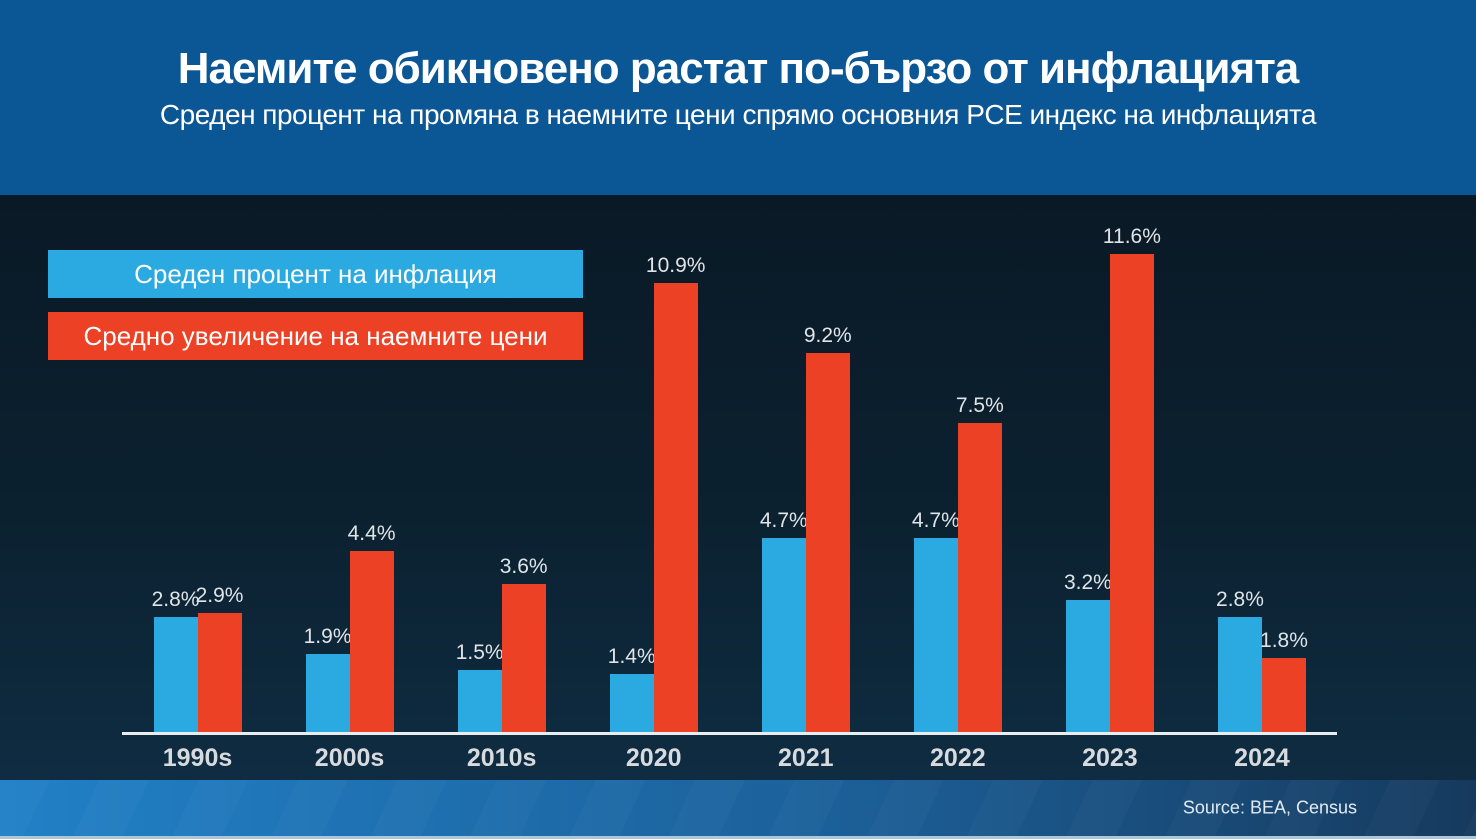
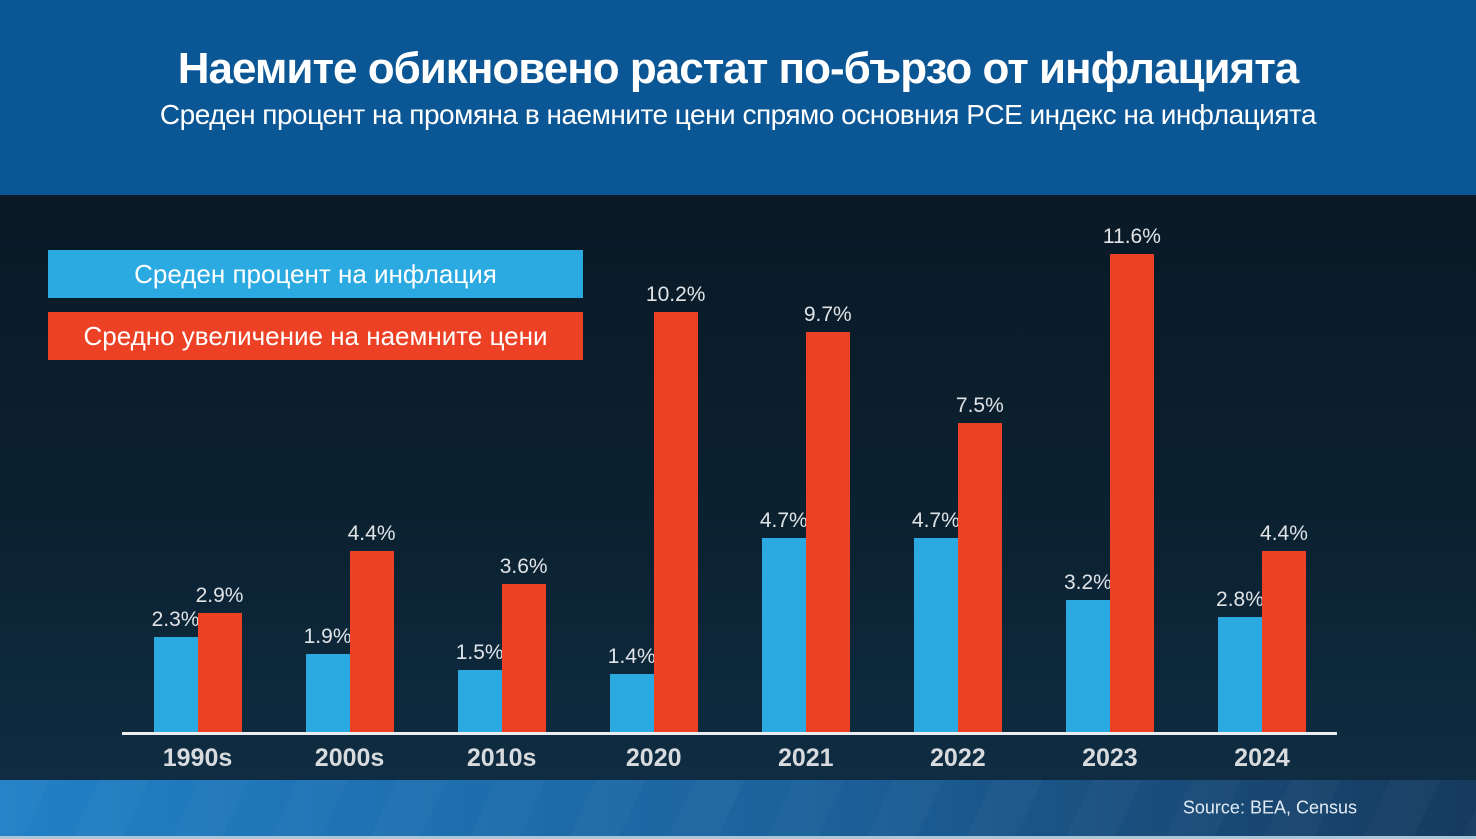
Среден процент на инфлация/1990s: 2.8% -> 2.3%
Средно увеличение на наемните цени/2020: 10.9% -> 10.2%
Средно увеличение на наемните цени/2021: 9.2% -> 9.7%
Средно увеличение на наемните цени/2024: 1.8% -> 4.4%
